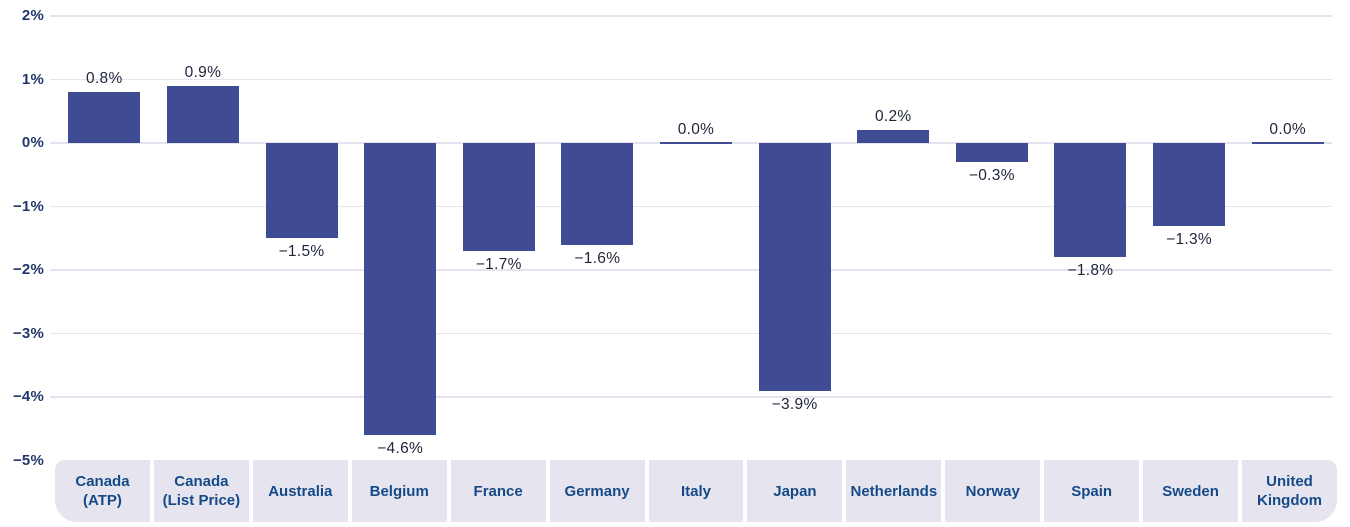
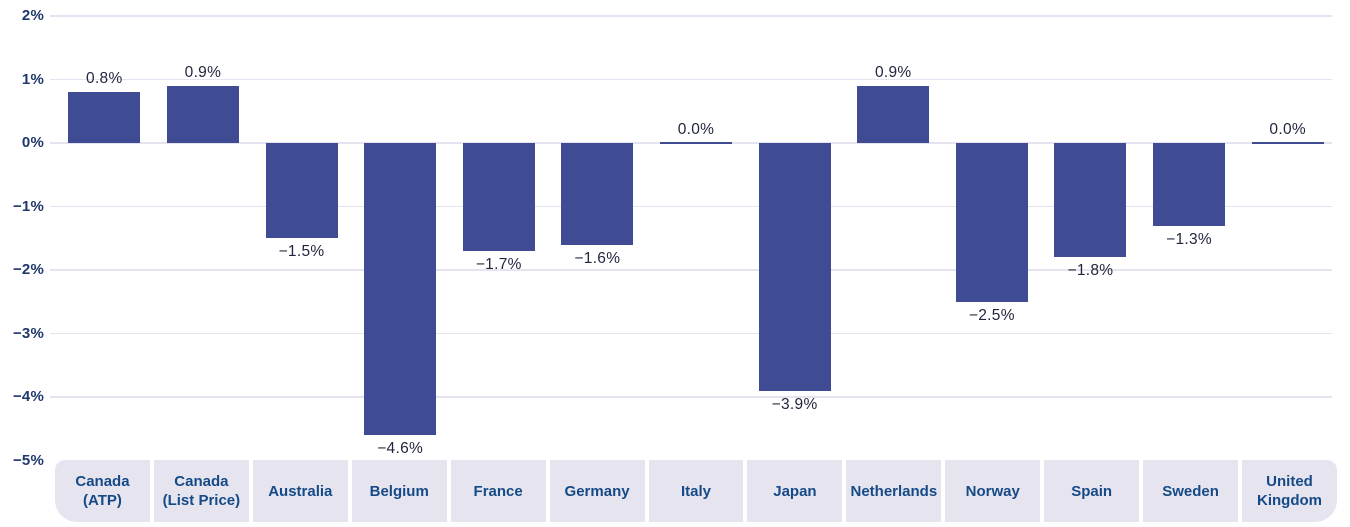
Netherlands: 0.2% -> 0.9%
Norway: −0.3% -> −2.5%
